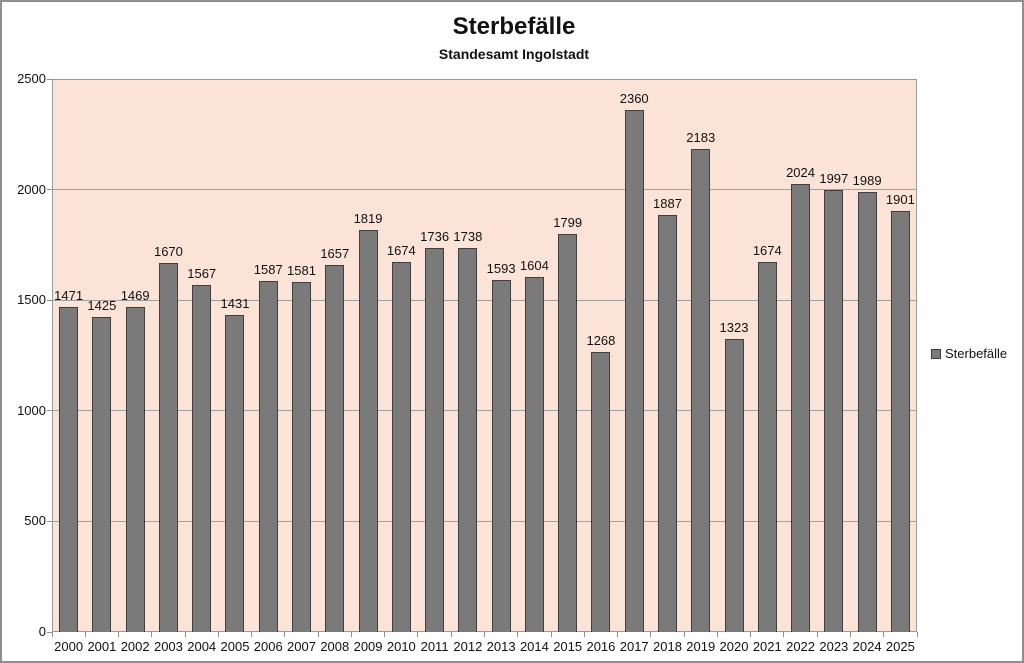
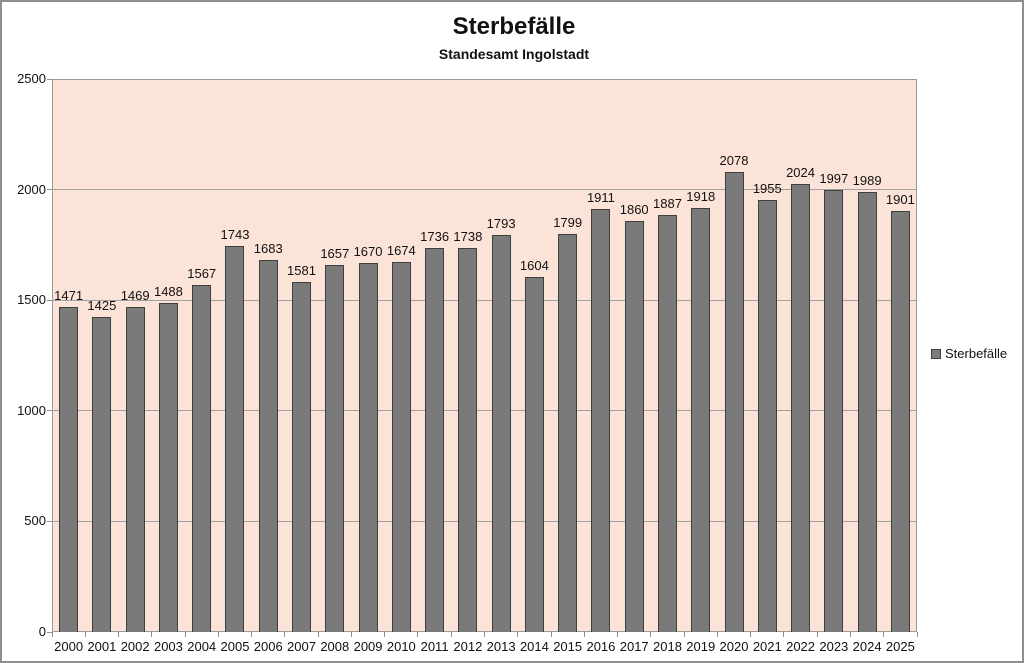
2003: 1670 -> 1488
2005: 1431 -> 1743
2006: 1587 -> 1683
2009: 1819 -> 1670
2013: 1593 -> 1793
2016: 1268 -> 1911
2017: 2360 -> 1860
2019: 2183 -> 1918
2020: 1323 -> 2078
2021: 1674 -> 1955
